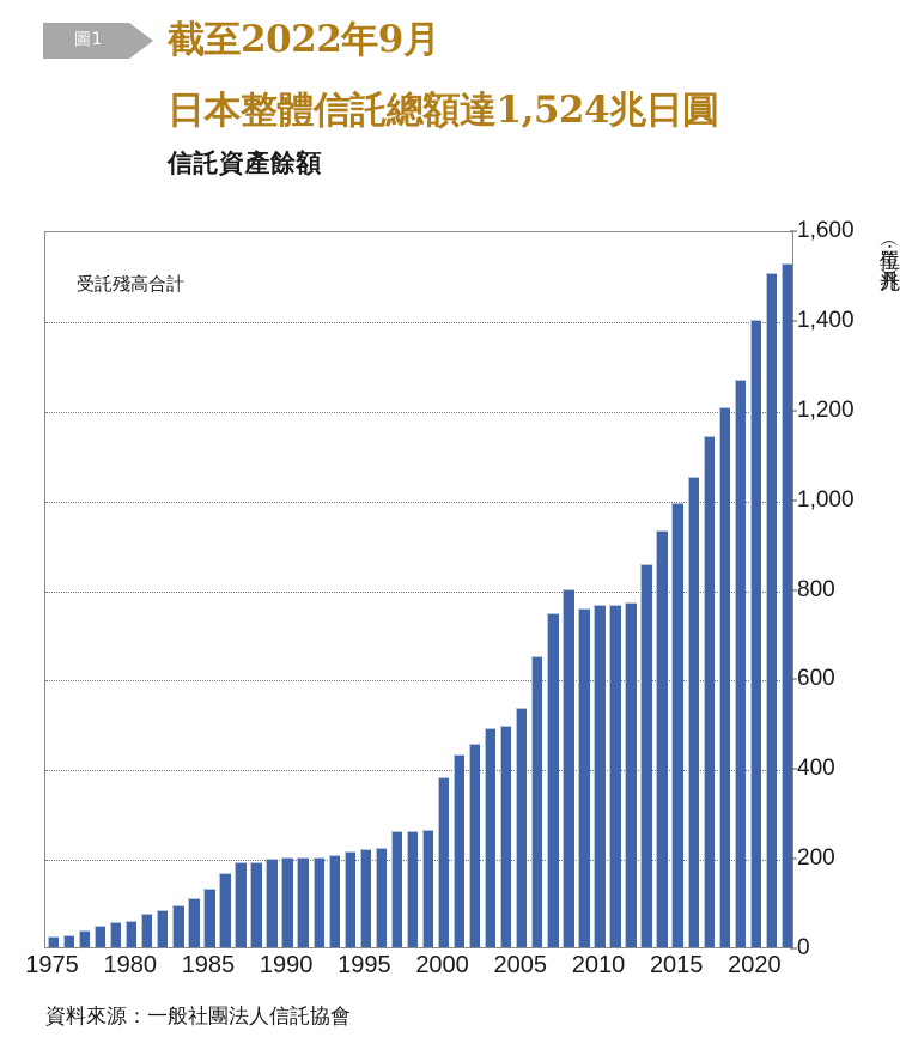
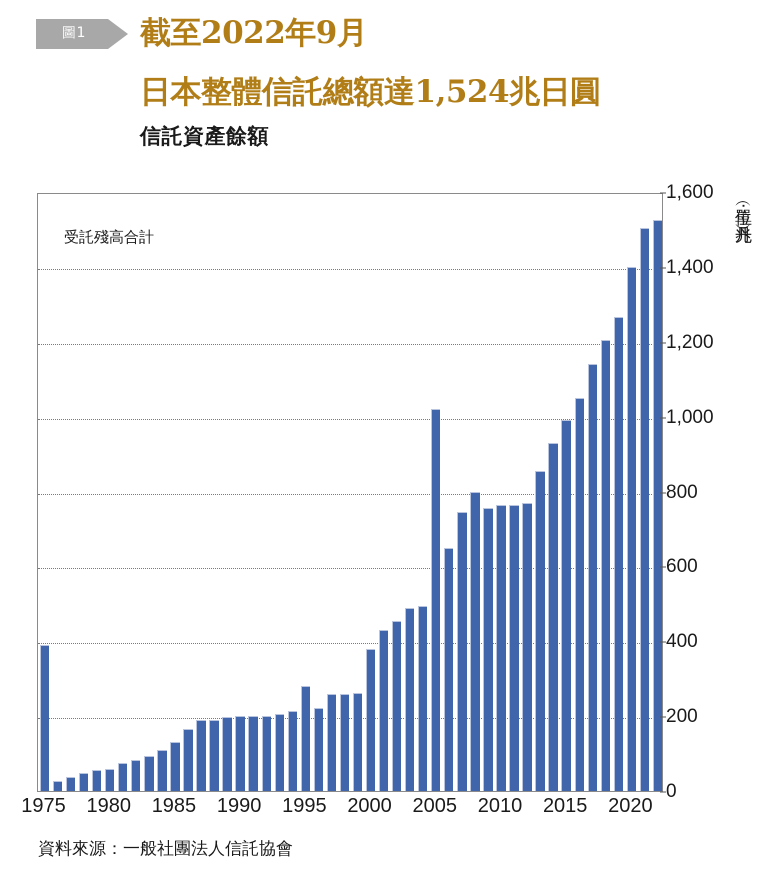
1975: 20 -> 390
1995: 220 -> 280
2005: 540 -> 1020
